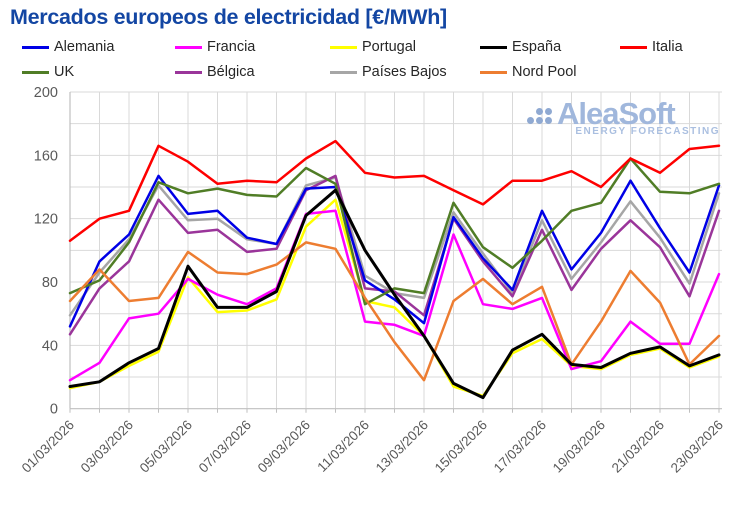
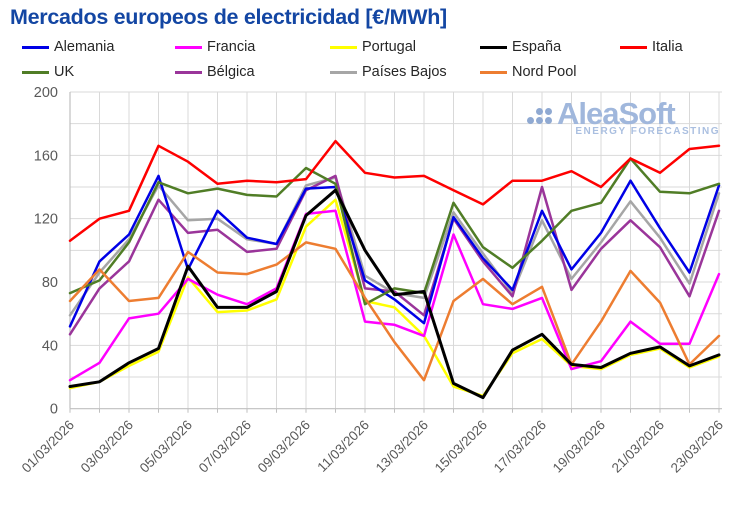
Alemania/05/03/2026: 123 -> 88
Italia/09/03/2026: 158 -> 145
España/13/03/2026: 46 -> 74
Bélgica/17/03/2026: 113 -> 140
